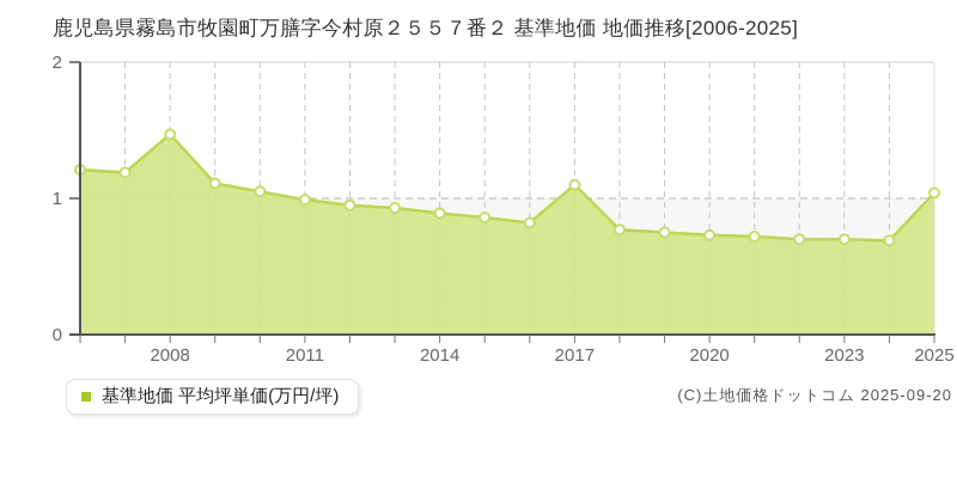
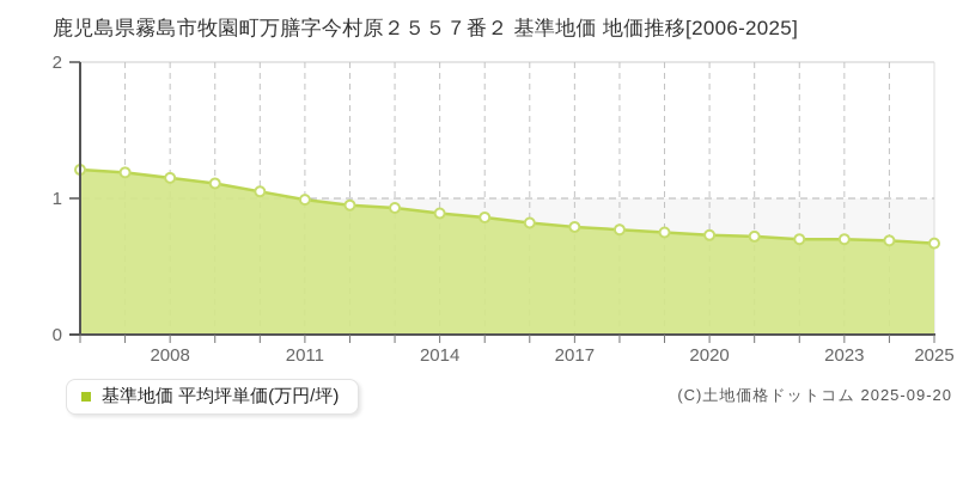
2008: 1.47 -> 1.15
2017: 1.10 -> 0.79
2025: 1.04 -> 0.67
